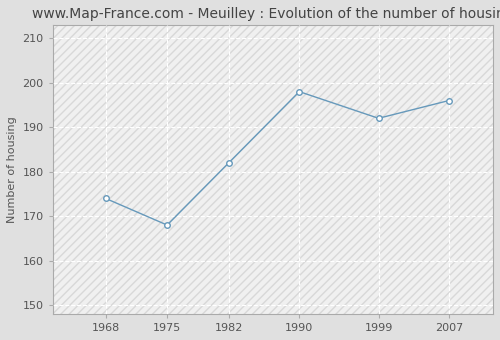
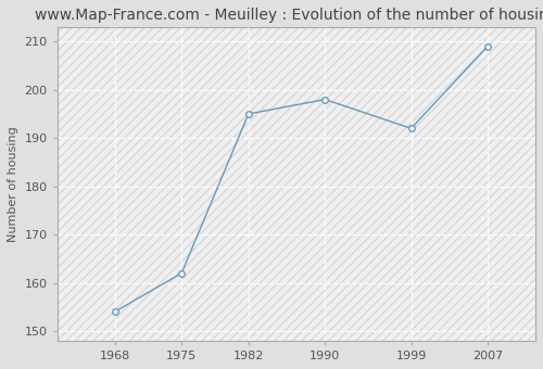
1968: 174 -> 154
1975: 168 -> 162
1982: 182 -> 195
2007: 196 -> 209
